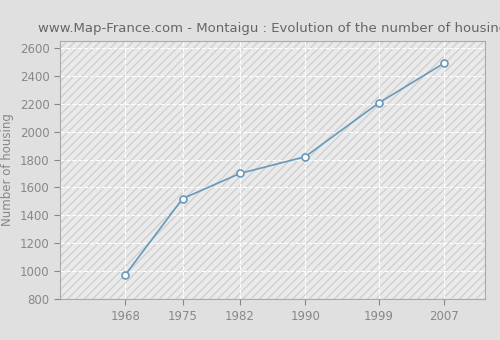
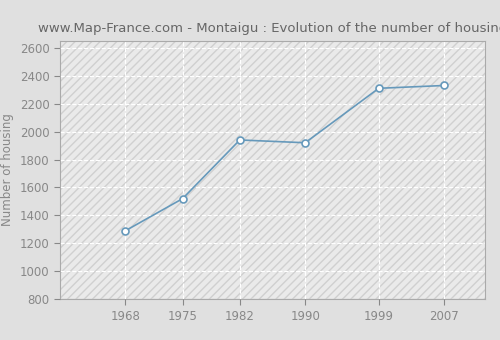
1968: 980 -> 1290
1982: 1700 -> 1940
1990: 1820 -> 1920
1999: 2200 -> 2310
2007: 2490 -> 2330
